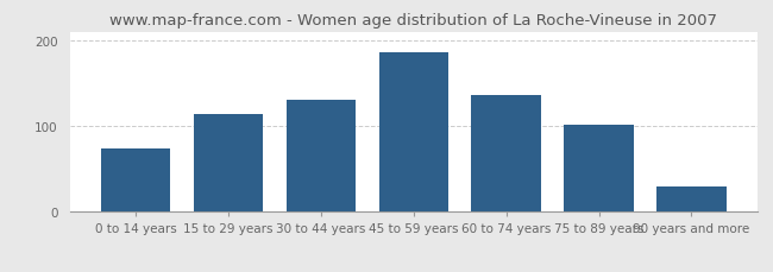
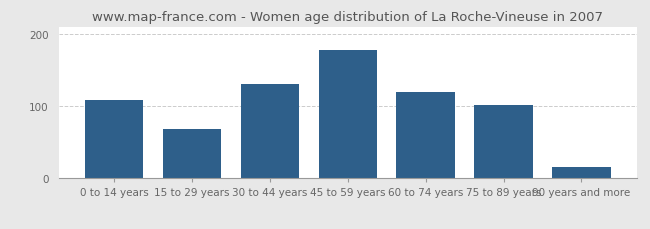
0 to 14 years: 74 -> 109
15 to 29 years: 114 -> 68
45 to 59 years: 186 -> 178
60 to 74 years: 136 -> 120
90 years and more: 30 -> 16
